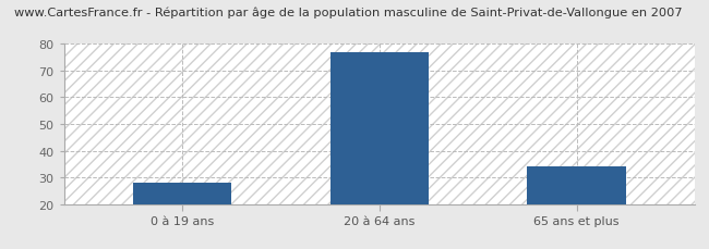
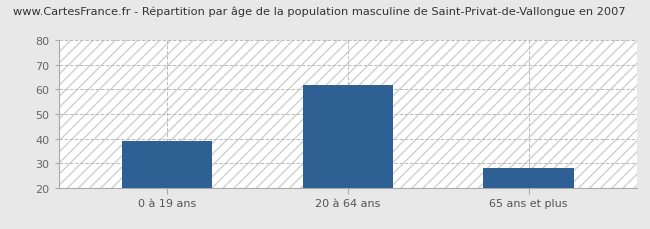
0 à 19 ans: 28 -> 39
20 à 64 ans: 77 -> 62
65 ans et plus: 34 -> 28
